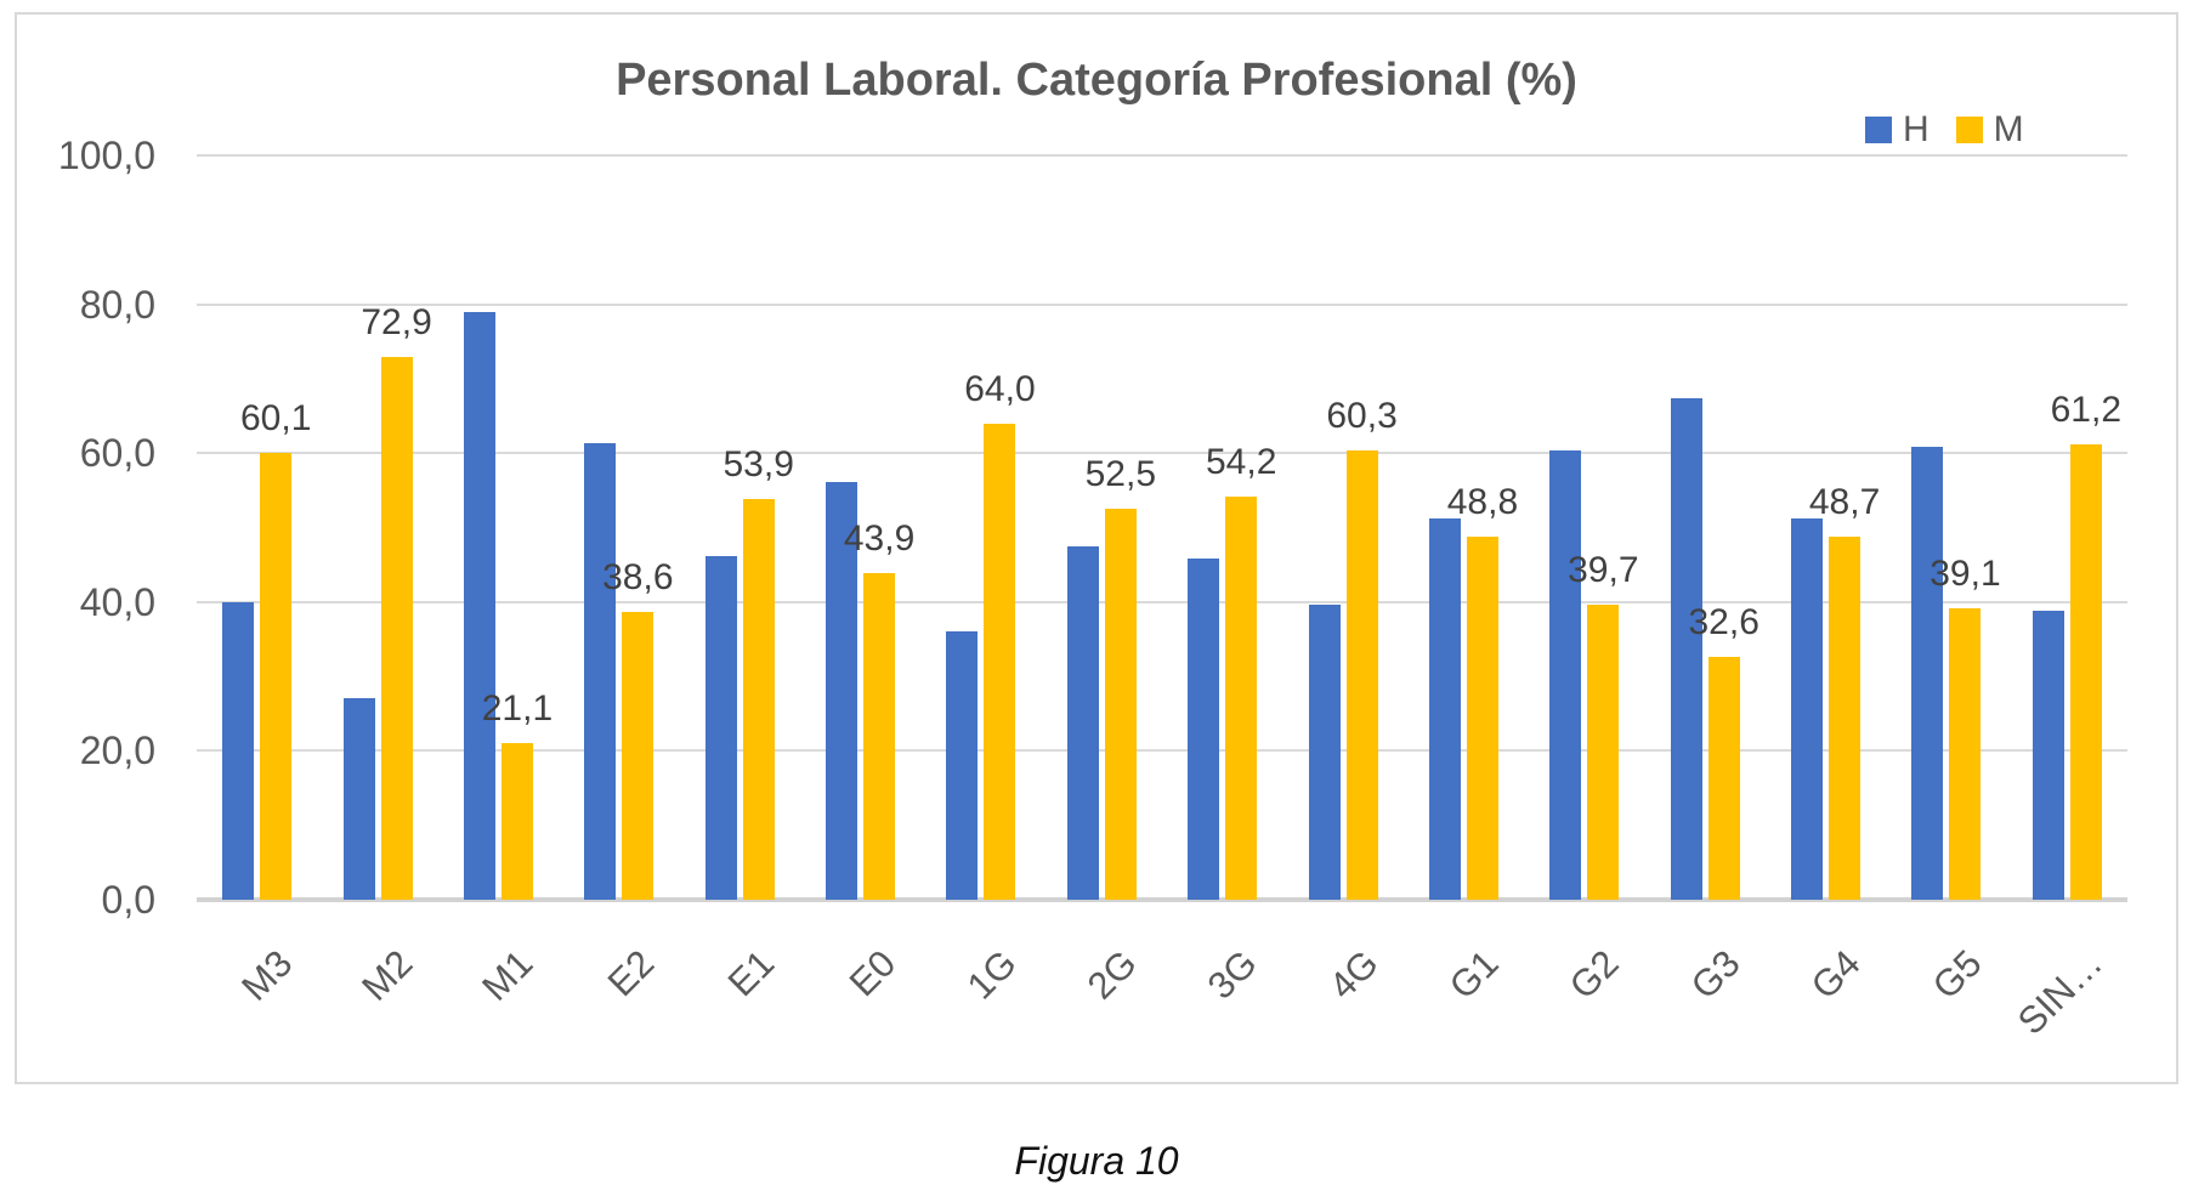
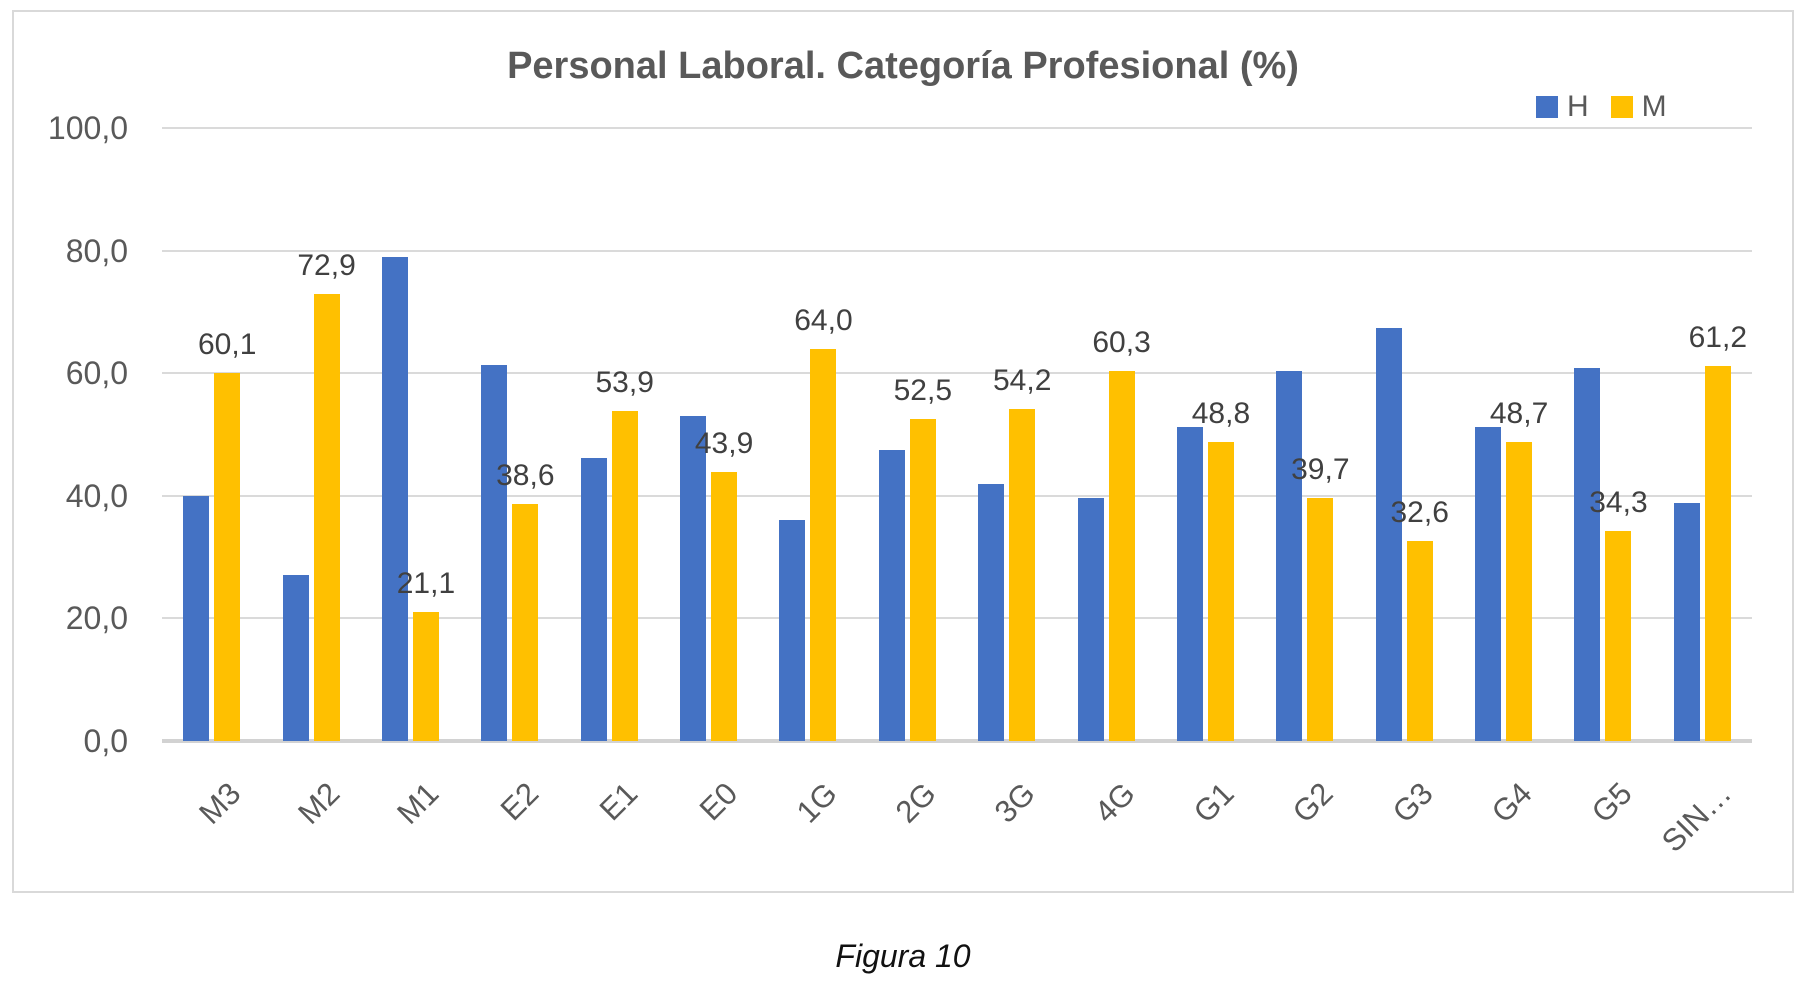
H/E0: 56 -> 53
H/3G: 46 -> 42
M/G5: 39,1 -> 34,3
